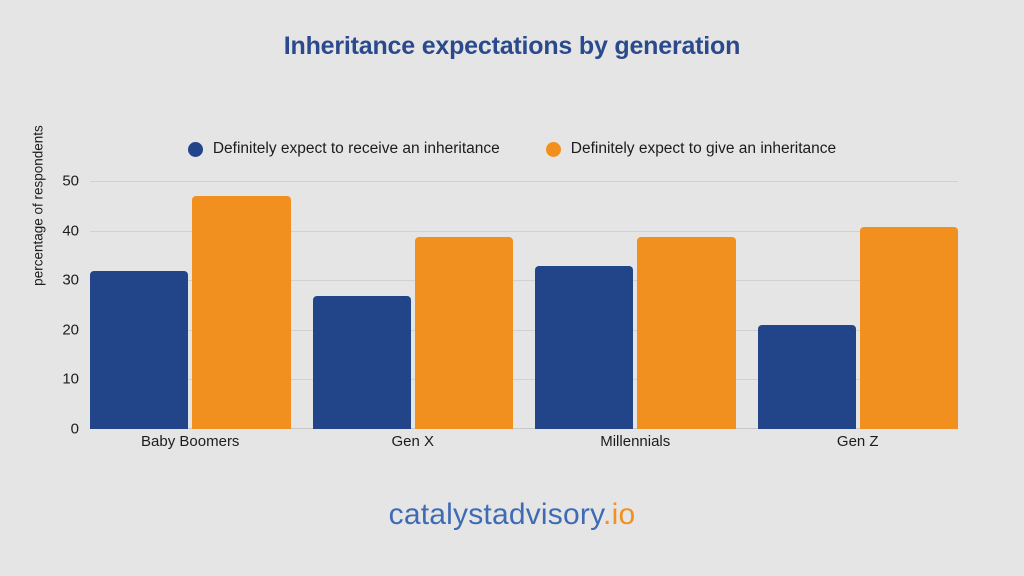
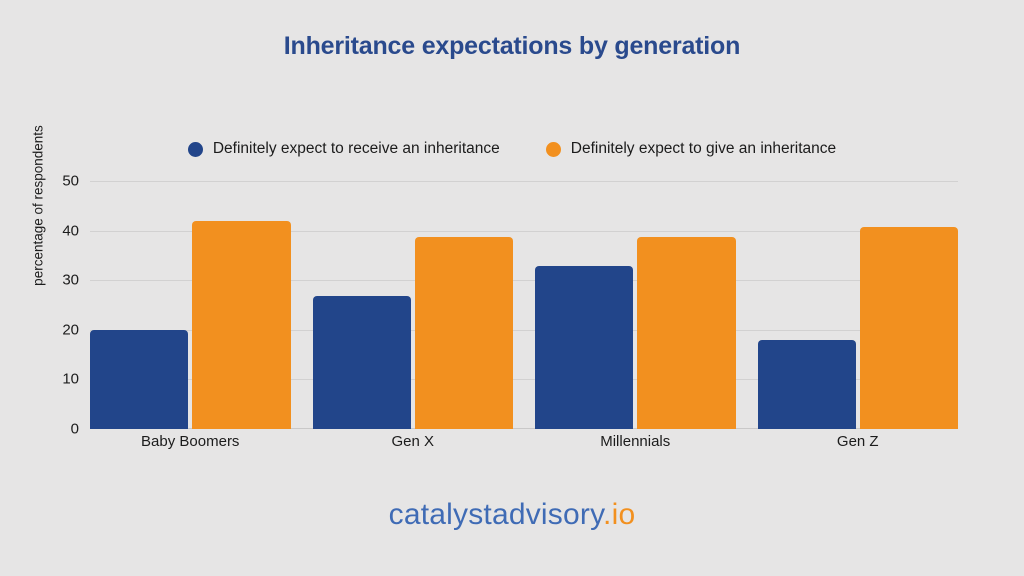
Definitely expect to receive an inheritance/Baby Boomers: 32 -> 20
Definitely expect to give an inheritance/Baby Boomers: 47 -> 42
Definitely expect to receive an inheritance/Gen Z: 21 -> 18
